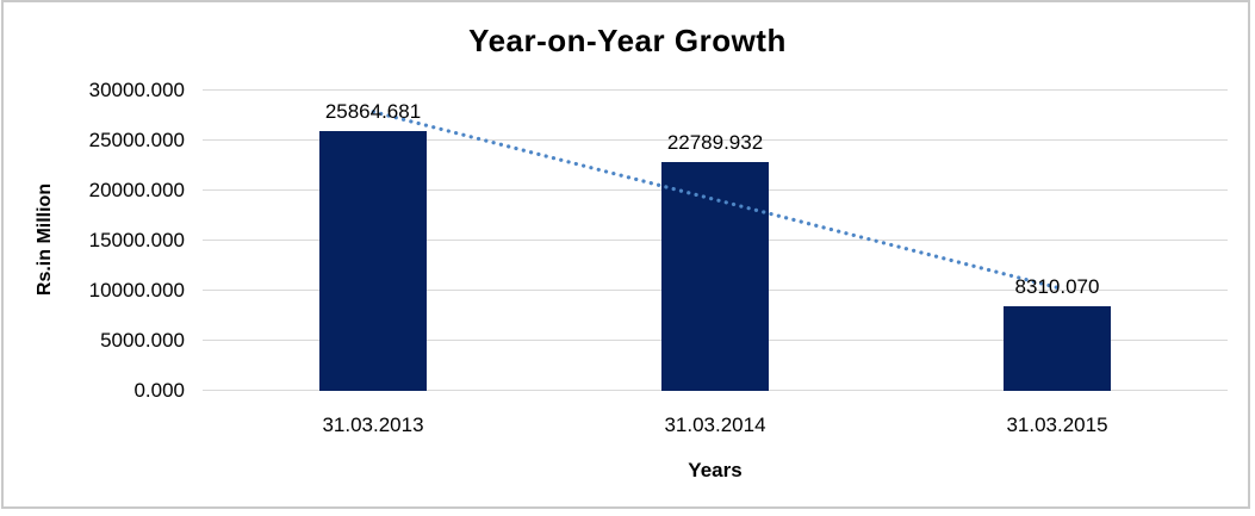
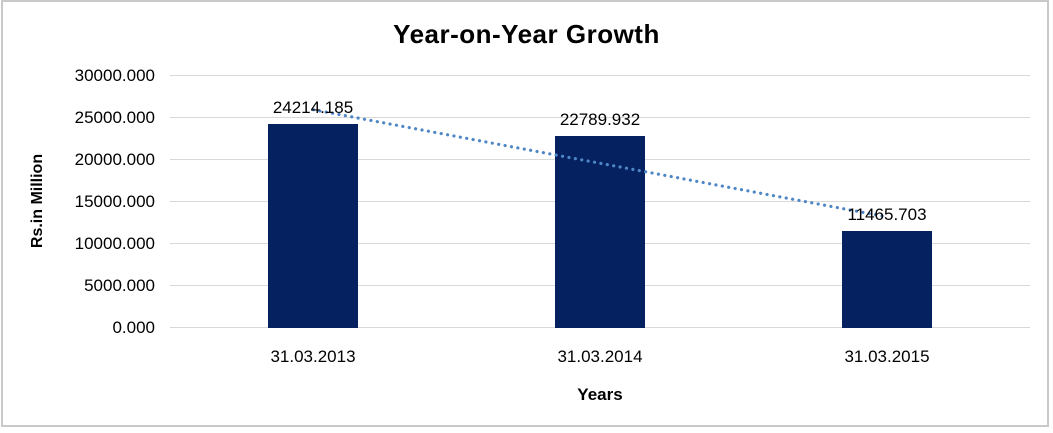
31.03.2013: 25864.681 -> 24214.185
31.03.2015: 8310.070 -> 11465.703
